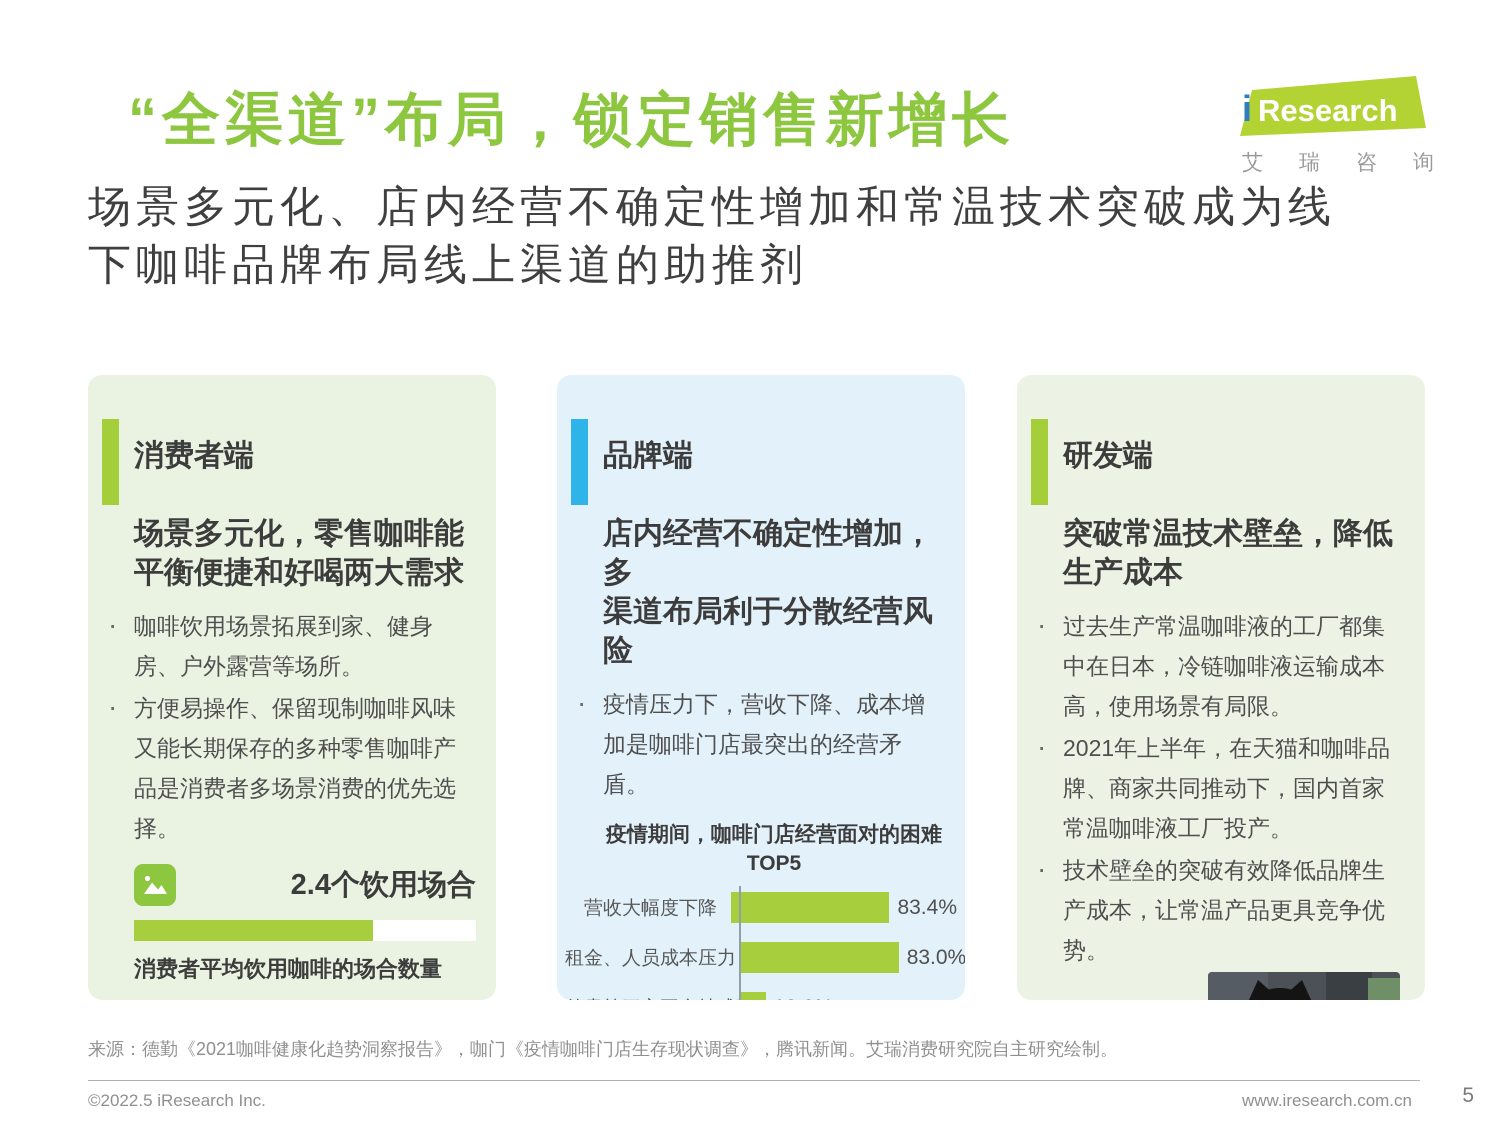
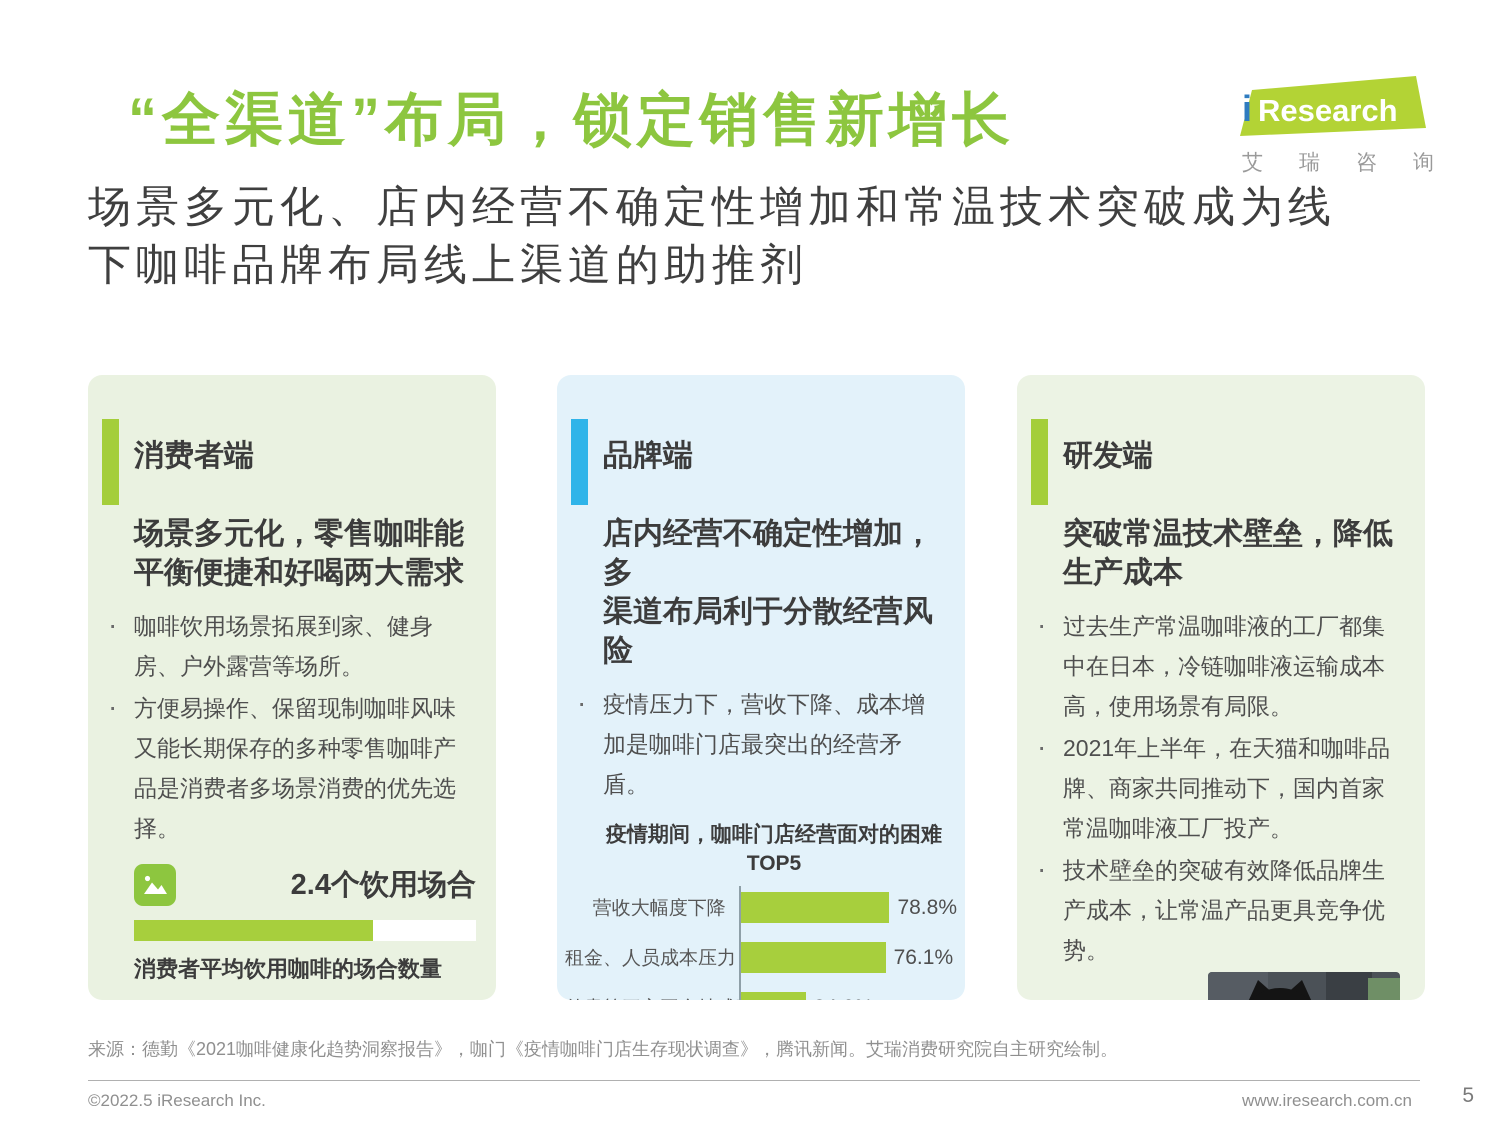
营收大幅度下降: 83.4% -> 78.8%
租金、人员成本压力: 83.0% -> 76.1%
外卖等三方平台抽成高: 12.9% -> 34.0%
